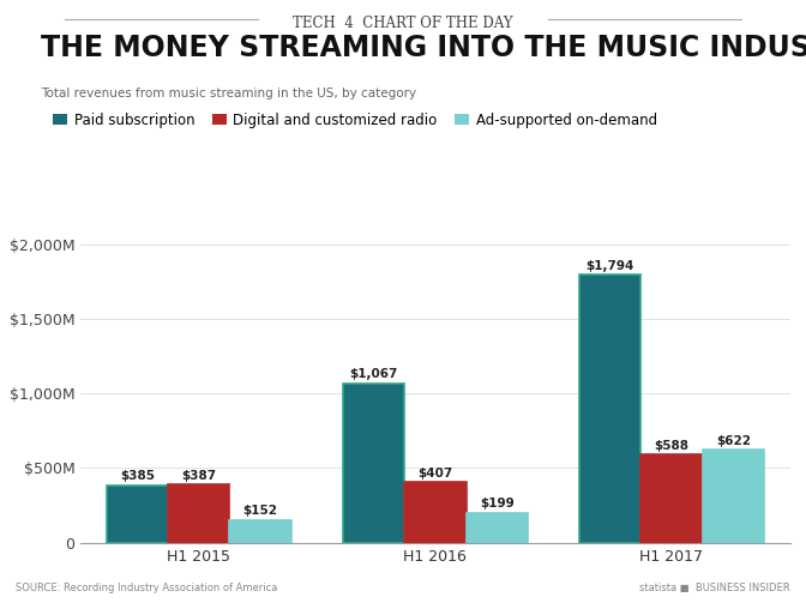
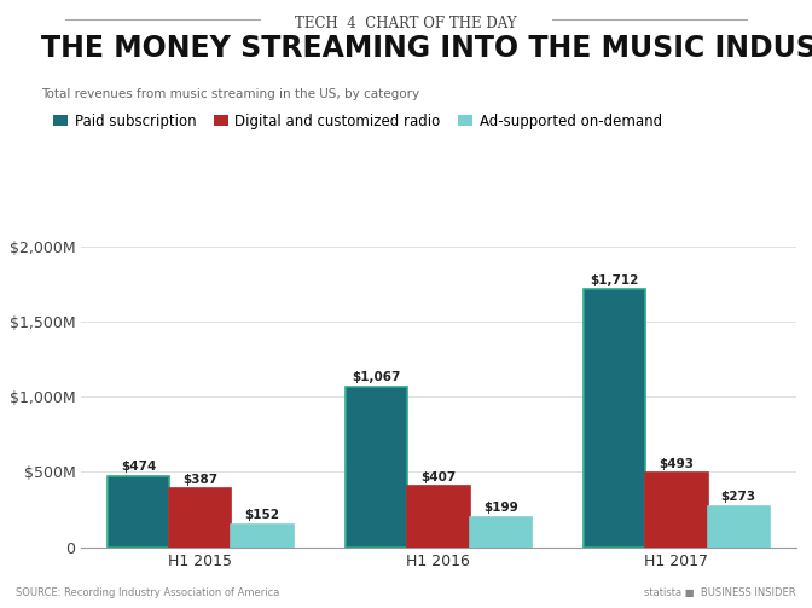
Paid subscription/H1 2015: $385 -> $474
Paid subscription/H1 2017: $1,794 -> $1,712
Digital and customized radio/H1 2017: $588 -> $493
Ad-supported on-demand/H1 2017: $622 -> $273
